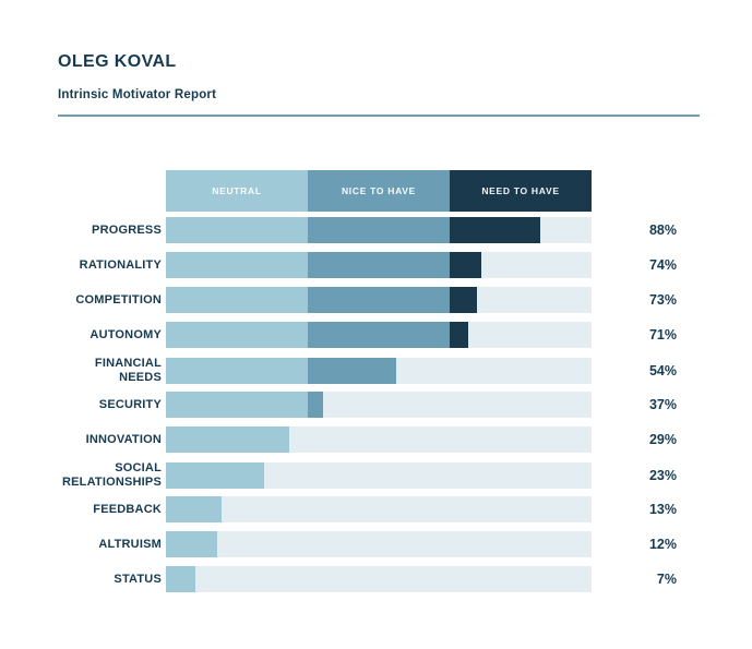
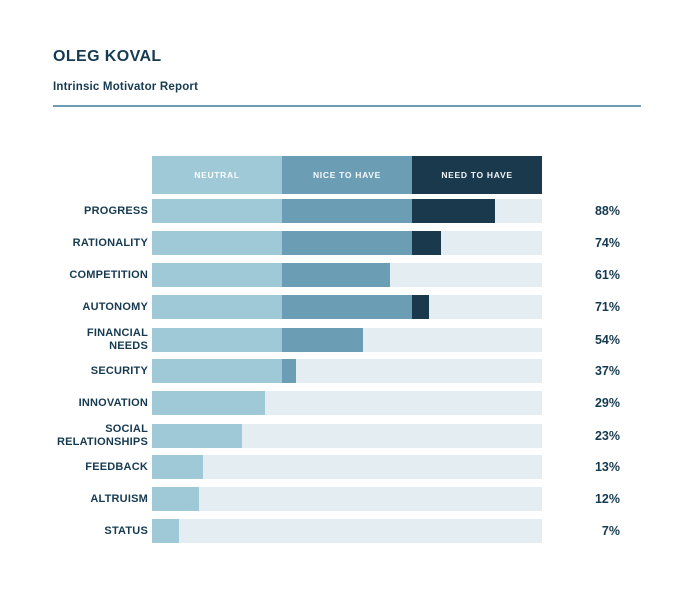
COMPETITION: 73% -> 61%
